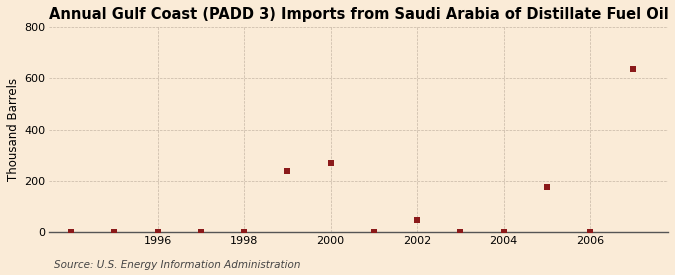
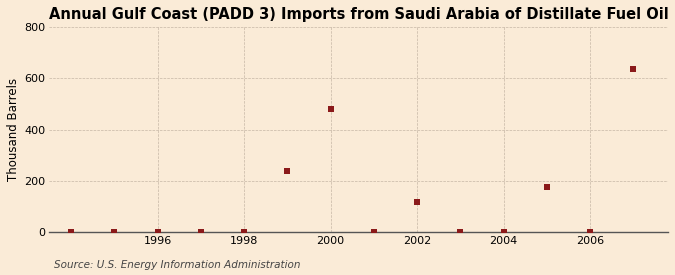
2000: 269 -> 480
2002: 45 -> 115
